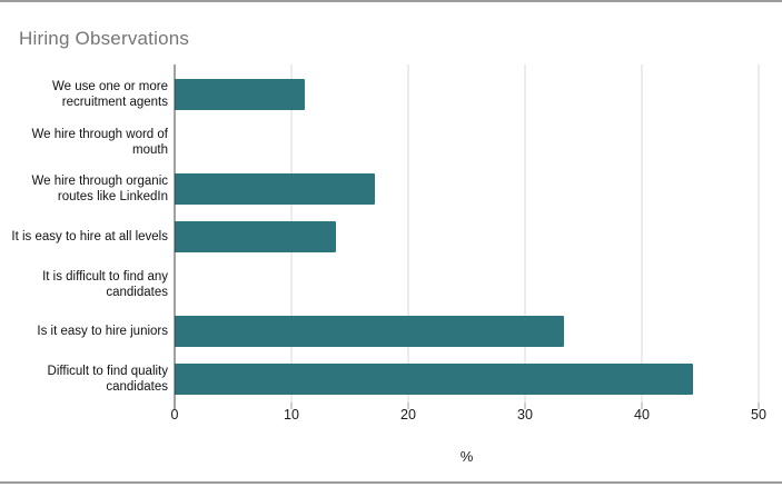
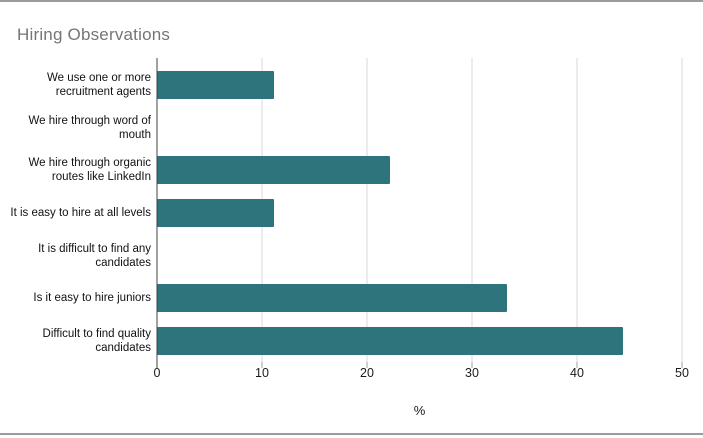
We hire through organic routes like LinkedIn: 17.1 -> 22.2
It is easy to hire at all levels: 13.8 -> 11.1
